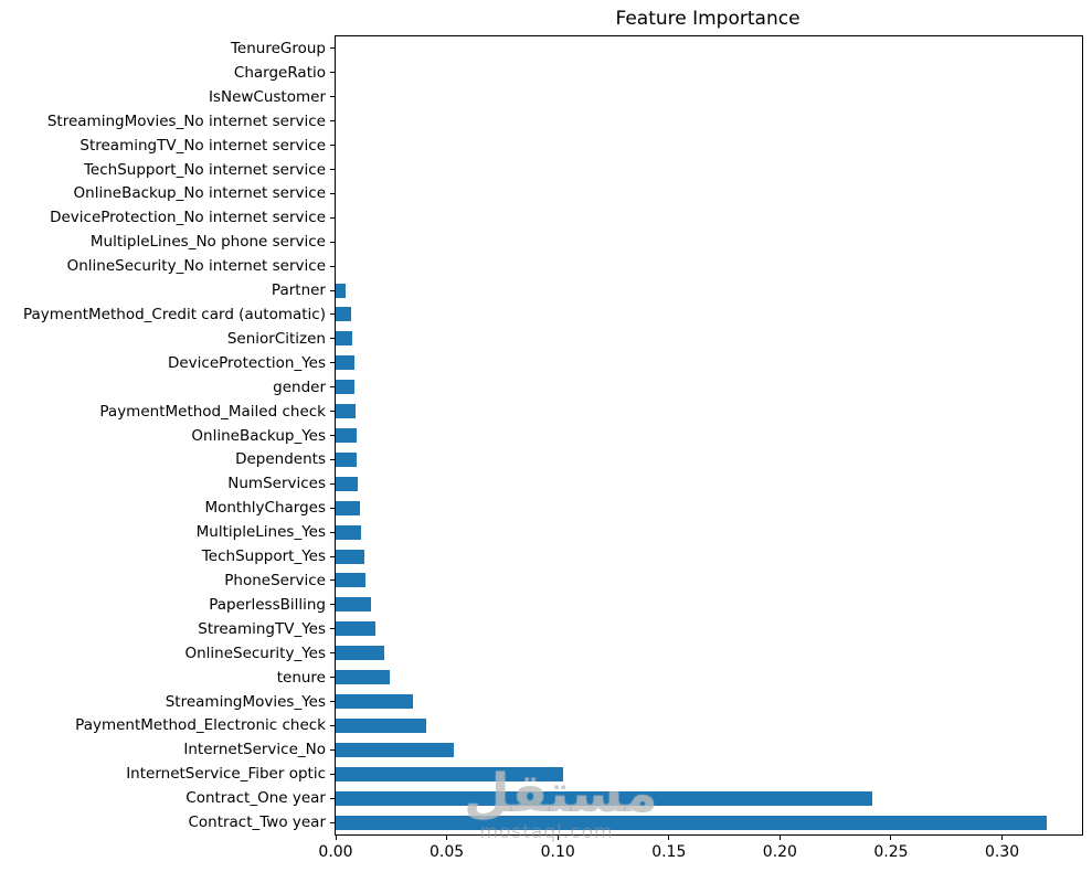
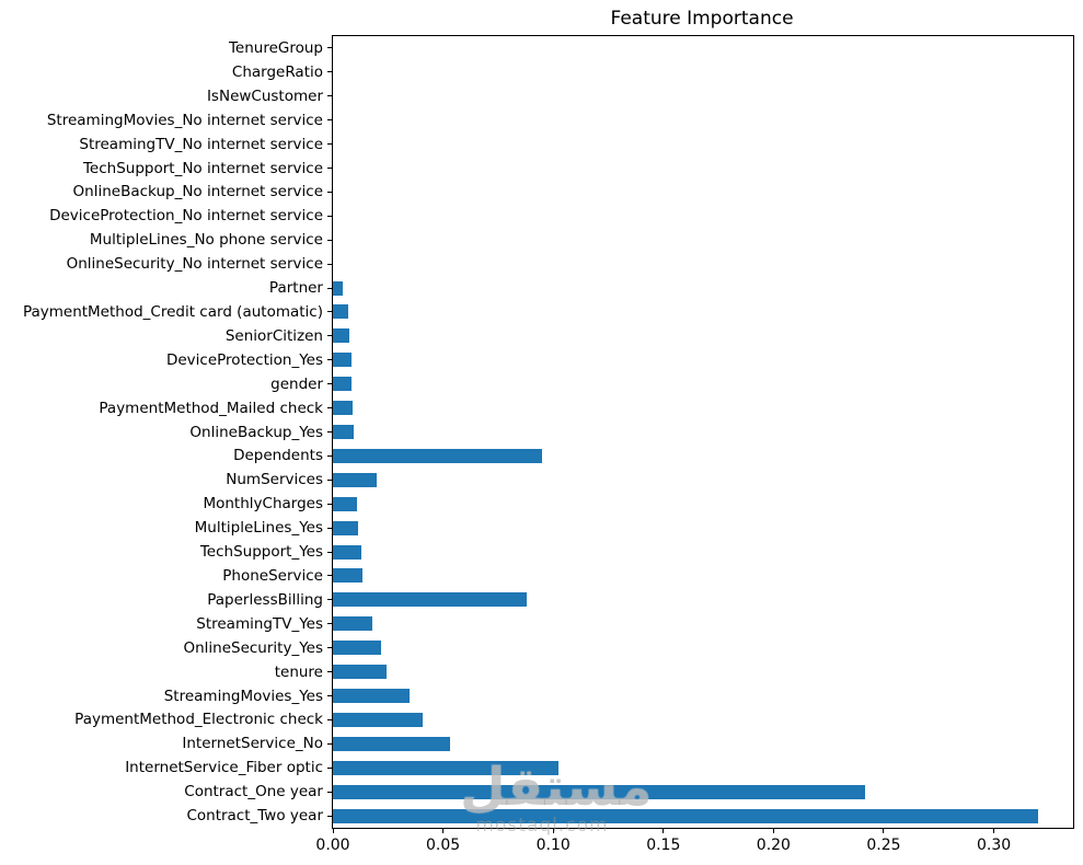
Dependents: 0.009 -> 0.095
NumServices: 0.010 -> 0.020
PaperlessBilling: 0.016 -> 0.088
